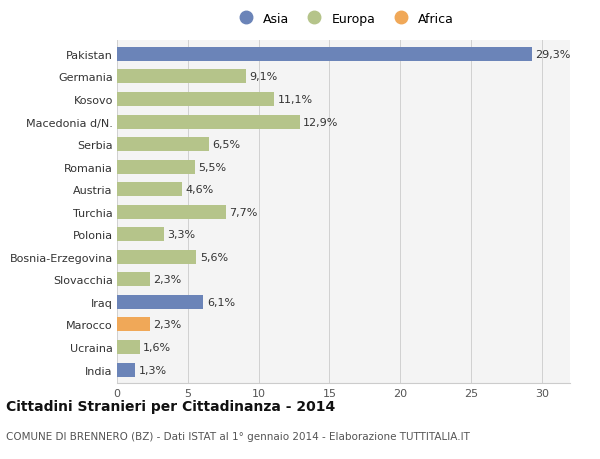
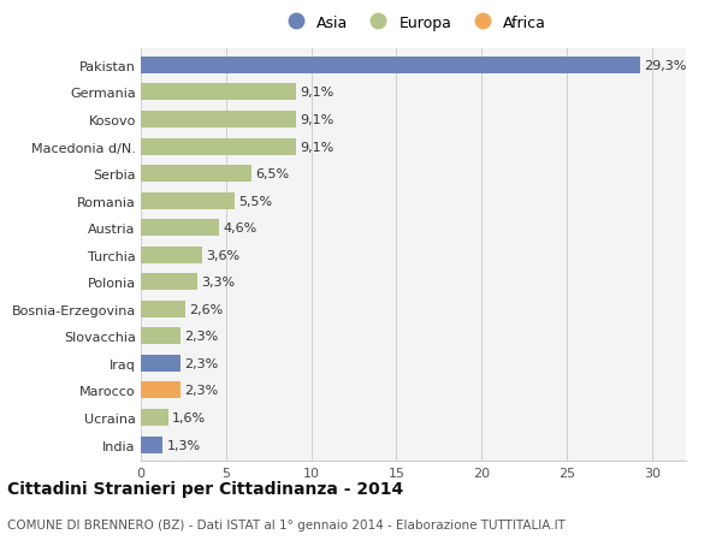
Kosovo: 11,1% -> 9,1%
Macedonia d/N.: 12,9% -> 9,1%
Turchia: 7,7% -> 3,6%
Bosnia-Erzegovina: 5,6% -> 2,6%
Iraq: 6,1% -> 2,3%
